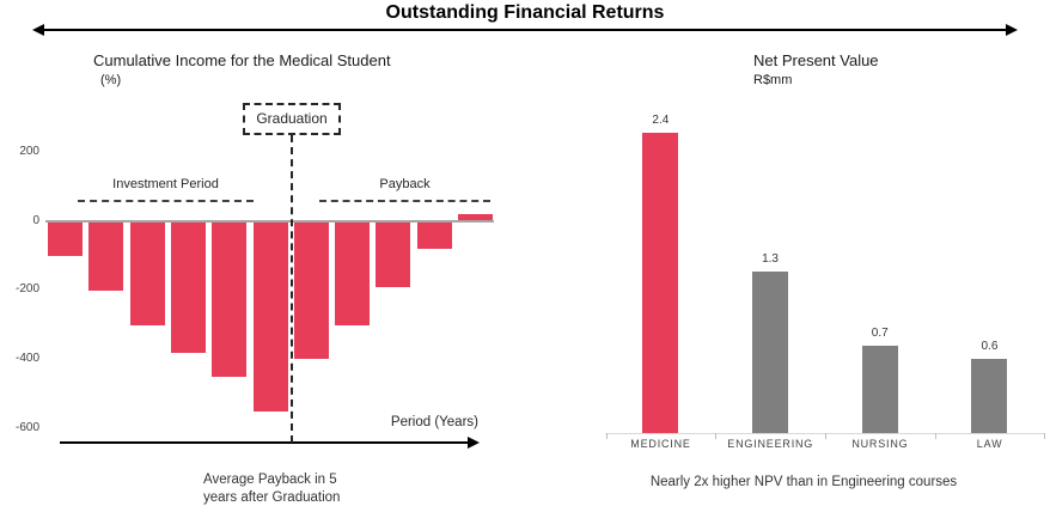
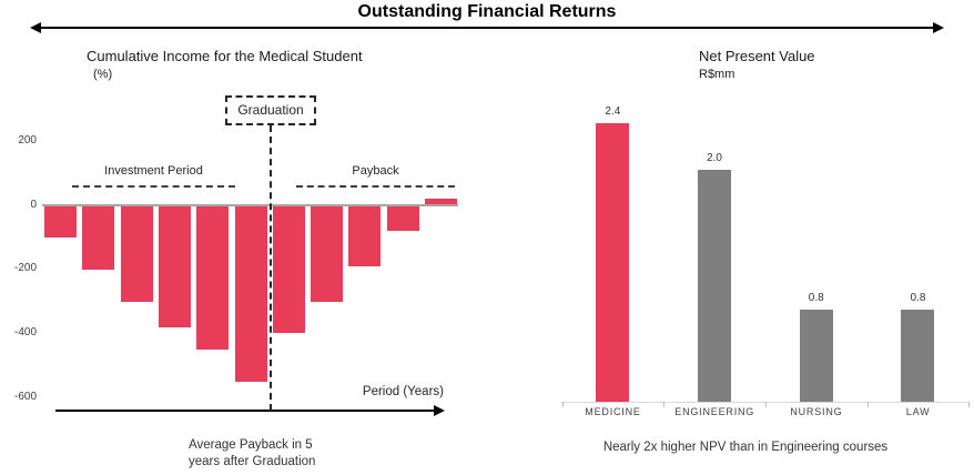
Net Present Value/ENGINEERING: 1.3 -> 2.0
Net Present Value/NURSING: 0.7 -> 0.8
Net Present Value/LAW: 0.6 -> 0.8
